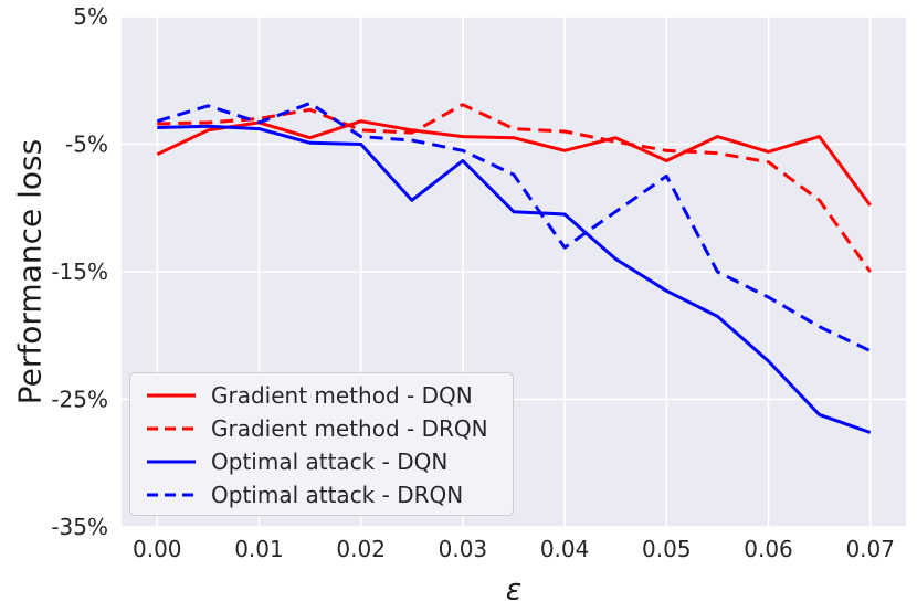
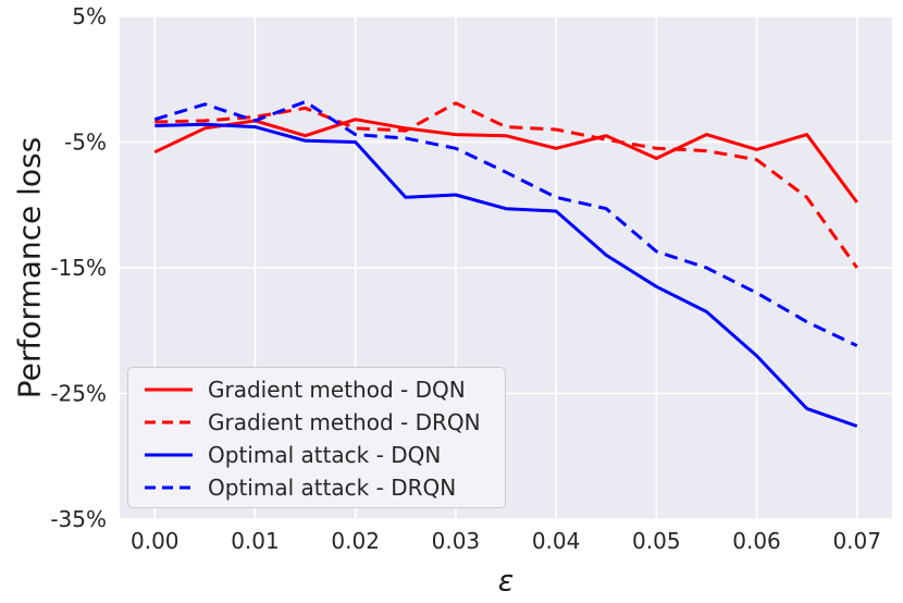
Optimal attack - DQN/0.03: -6.3% -> -9.2%
Optimal attack - DRQN/0.04: -13.1% -> -9.4%
Optimal attack - DRQN/0.05: -7.5% -> -13.7%
